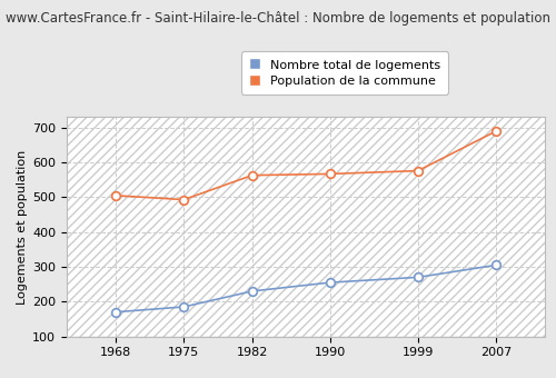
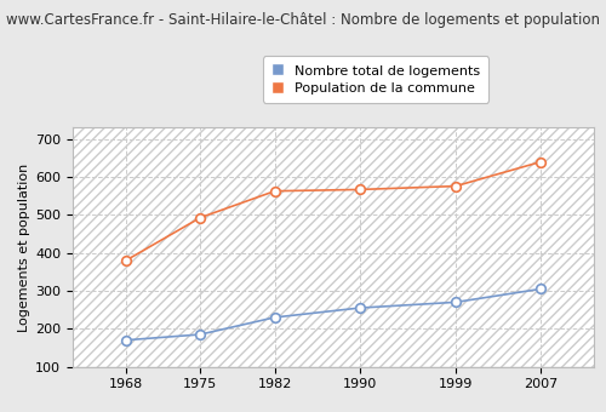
Population de la commune/1968: 505 -> 380
Population de la commune/2007: 690 -> 640
